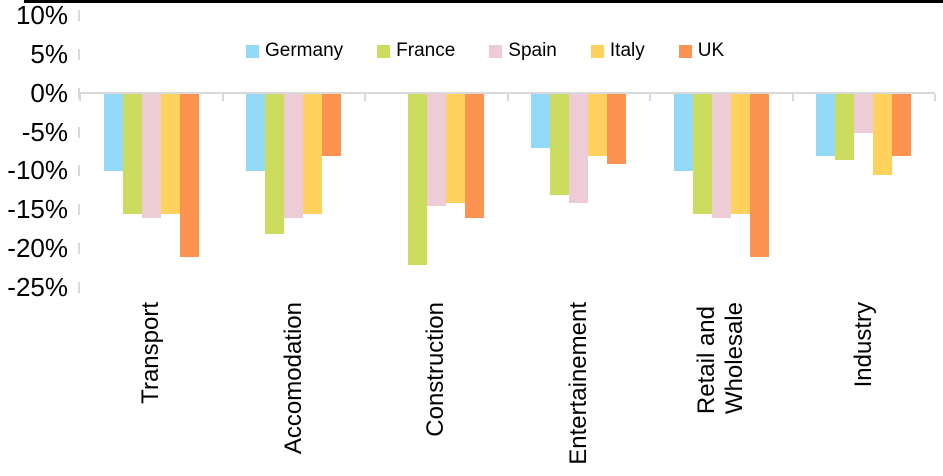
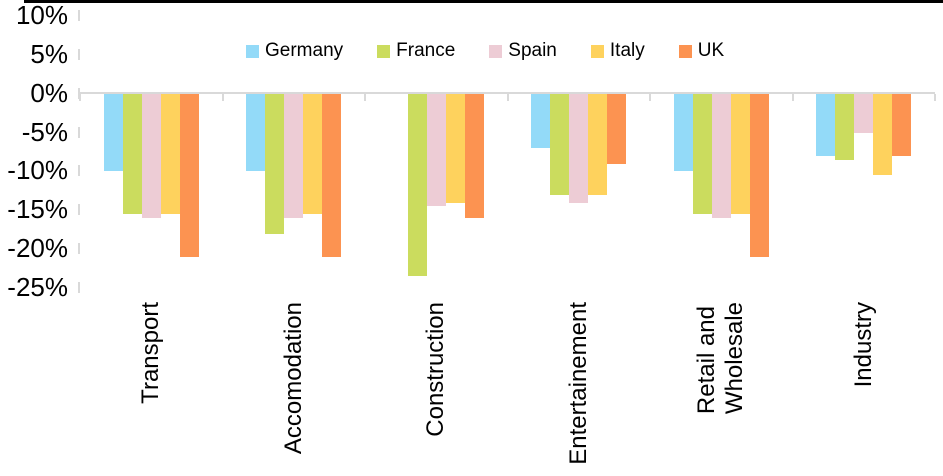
UK/Accomodation: -8% -> -21%
France/Construction: -22% -> -24%
Italy/Entertainement: -8% -> -13%
